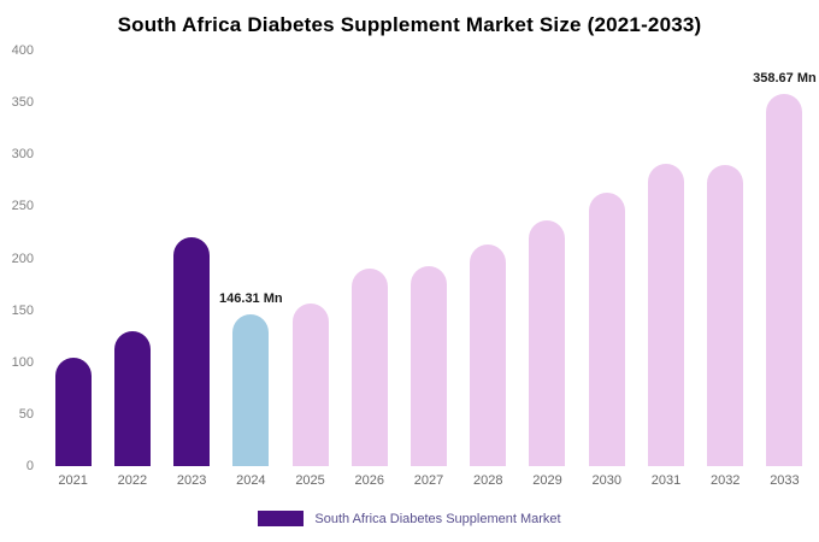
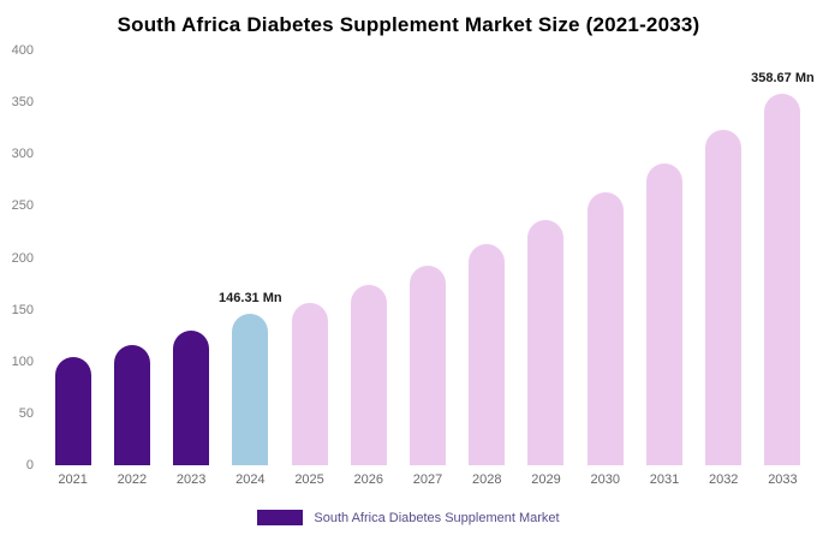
2022: 130 -> 120
2023: 220 -> 130
2026: 190 -> 170
2032: 290 -> 320
